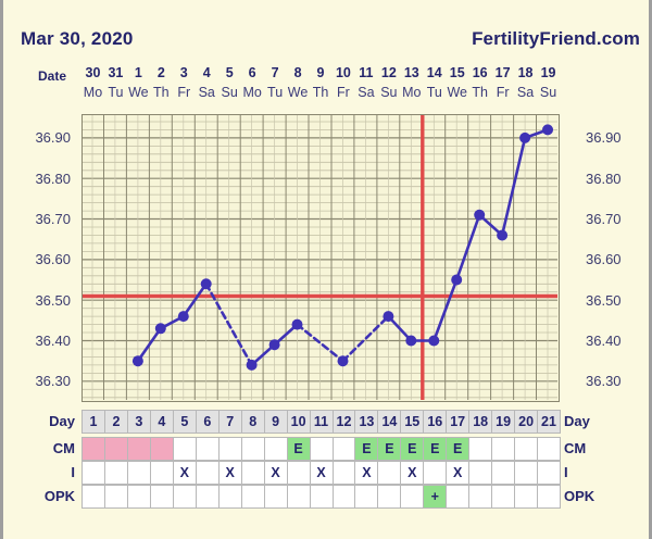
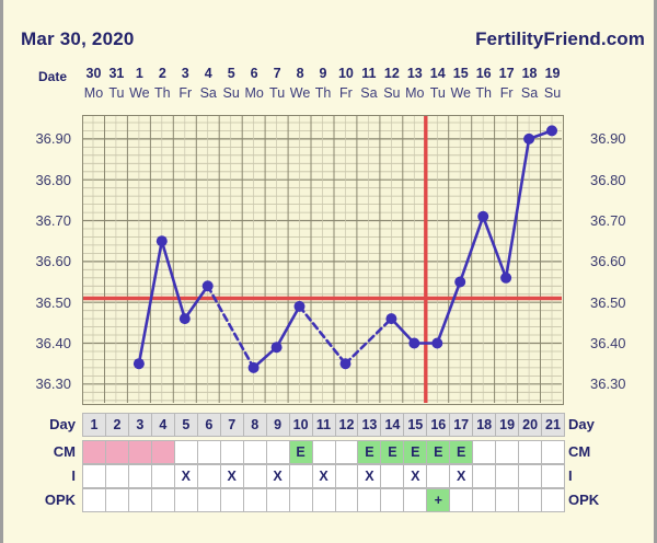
4: 36.43 -> 36.65
10: 36.44 -> 36.49
19: 36.66 -> 36.56
